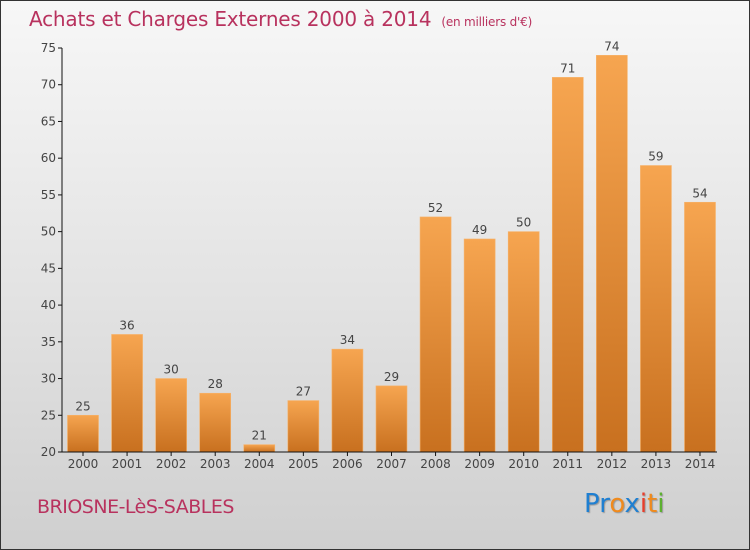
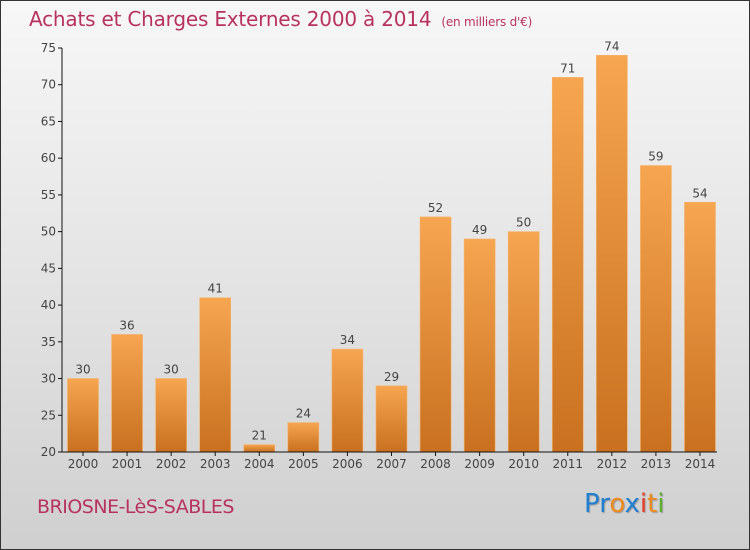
2000: 25 -> 30
2003: 28 -> 41
2005: 27 -> 24
